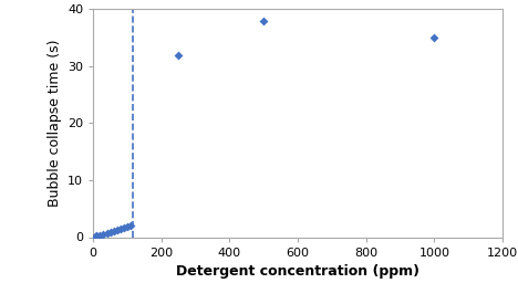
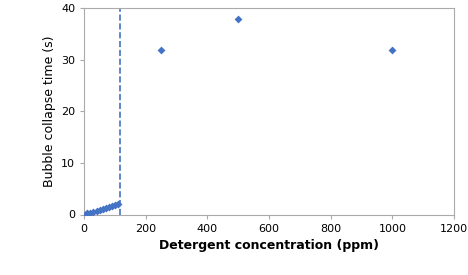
1000: 35.0 -> 32.0
